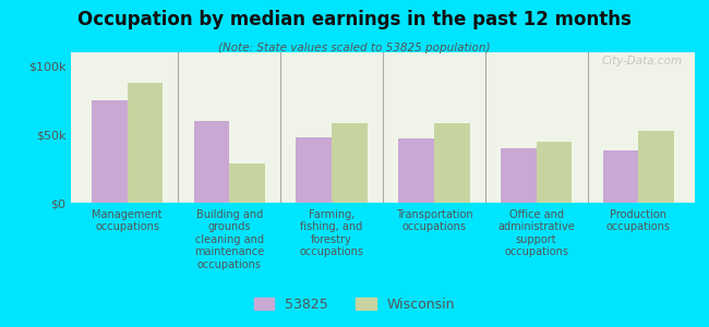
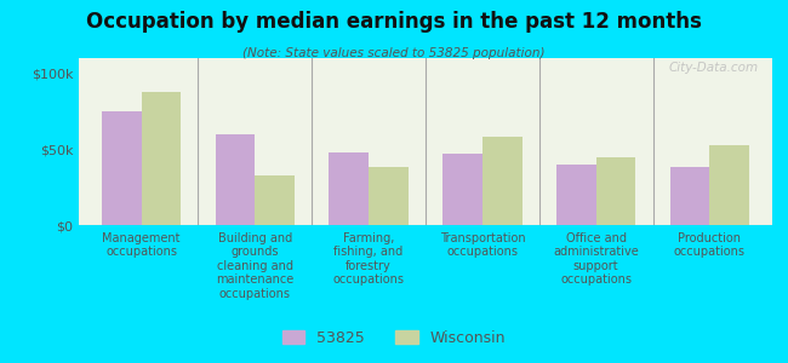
Wisconsin/Building and grounds cleaning and maintenance occupations: $29k -> $33k
Wisconsin/Farming, fishing, and forestry occupations: $58k -> $38k
